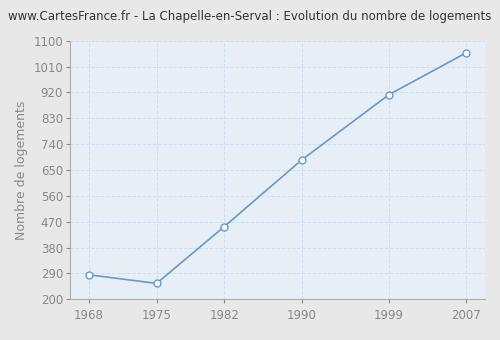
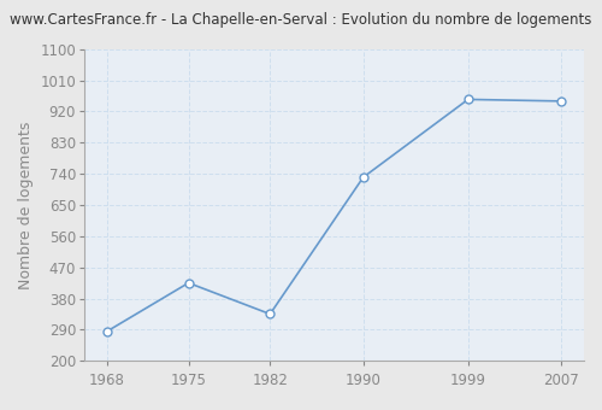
1975: 255 -> 425
1982: 453 -> 335
1990: 685 -> 730
1999: 912 -> 955
2007: 1058 -> 950
